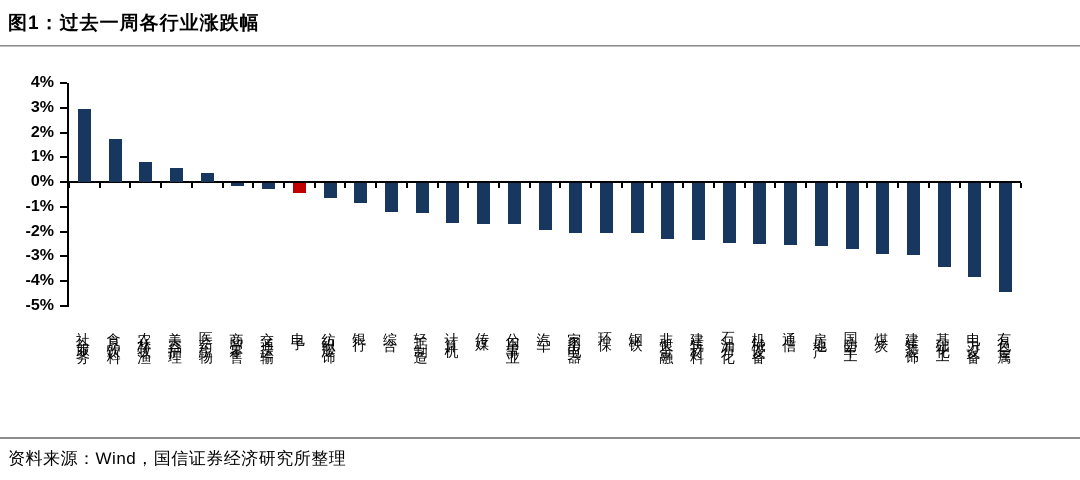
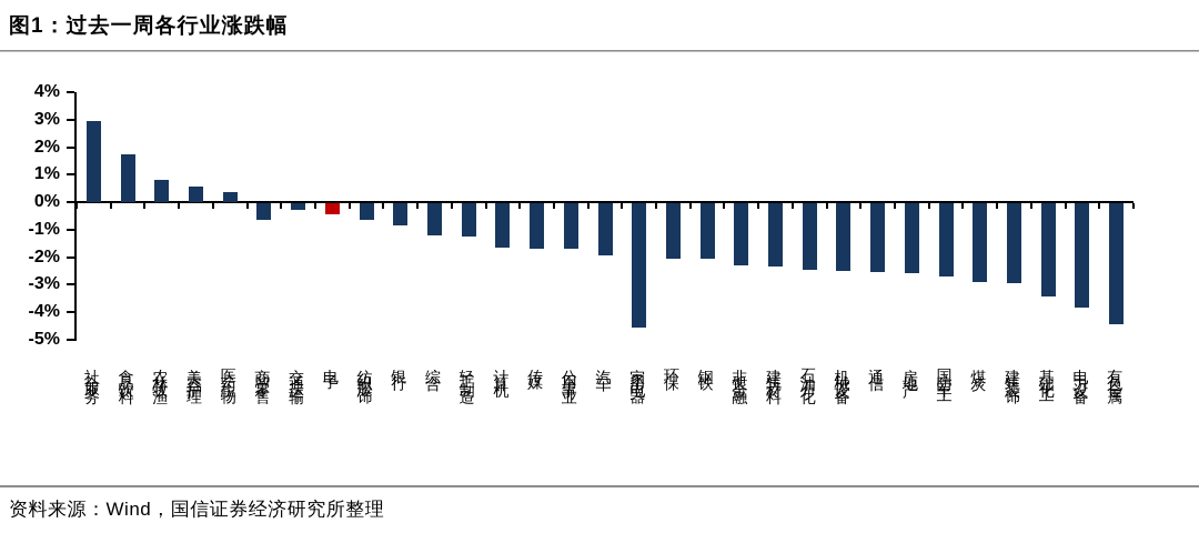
商贸零售: -0.1% -> -0.6%
家用电器: -2.0% -> -4.5%
